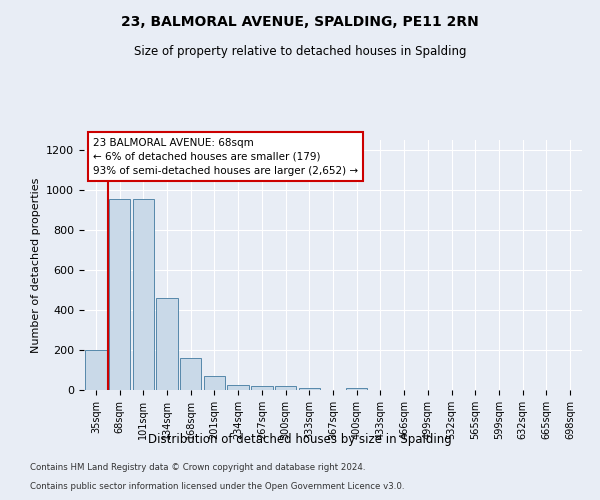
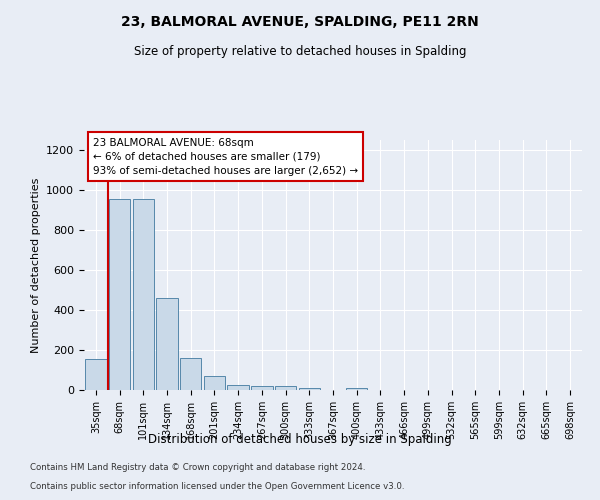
35sqm: 200 -> 155
